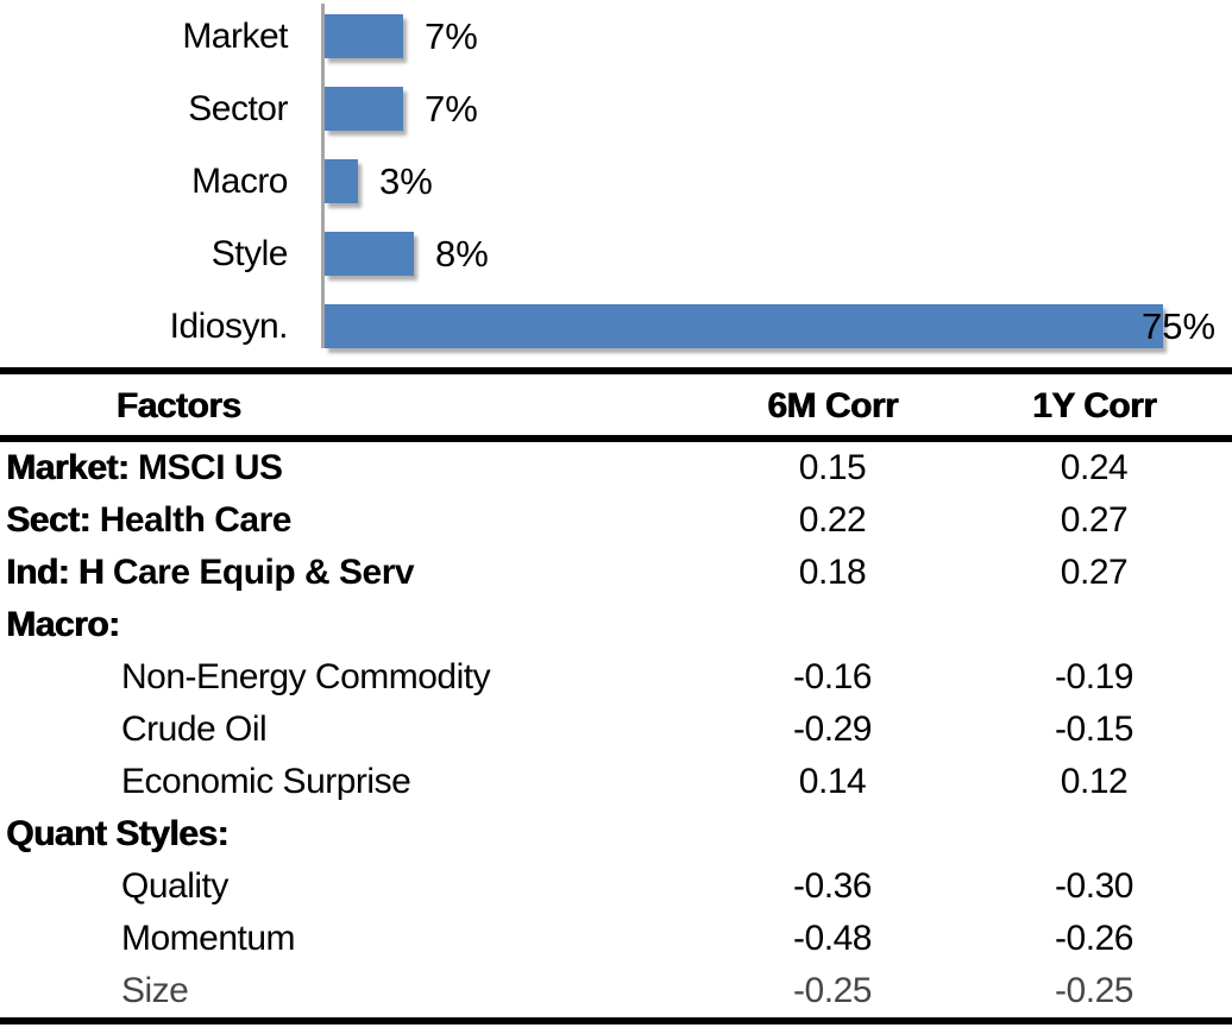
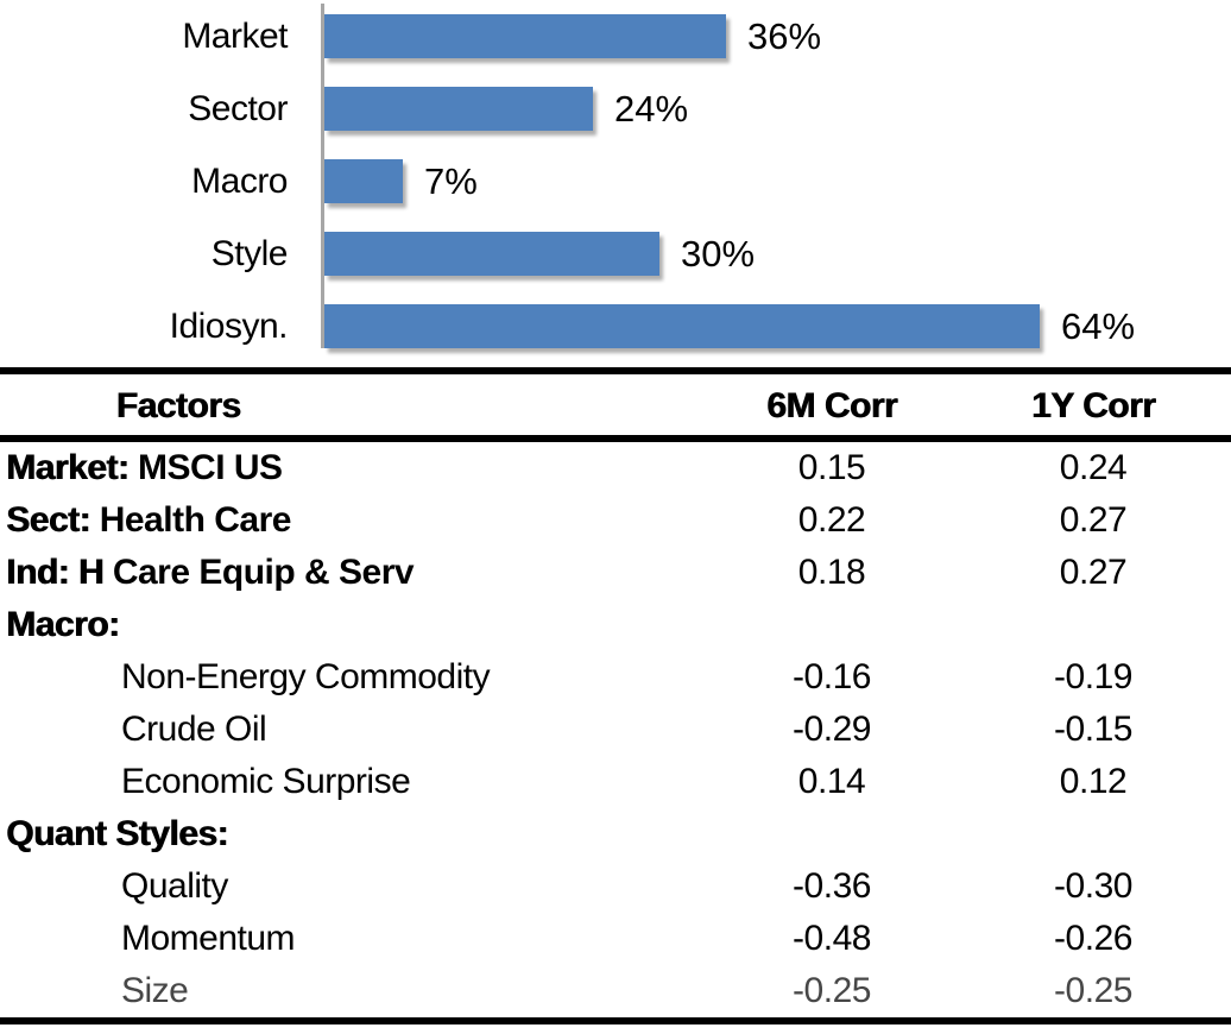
Market: 7% -> 36%
Sector: 7% -> 24%
Macro: 3% -> 7%
Style: 8% -> 30%
Idiosyn.: 75% -> 64%
